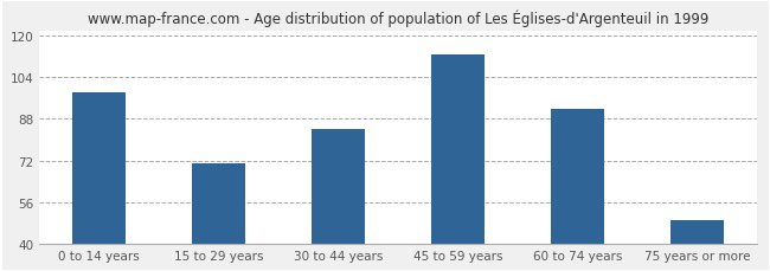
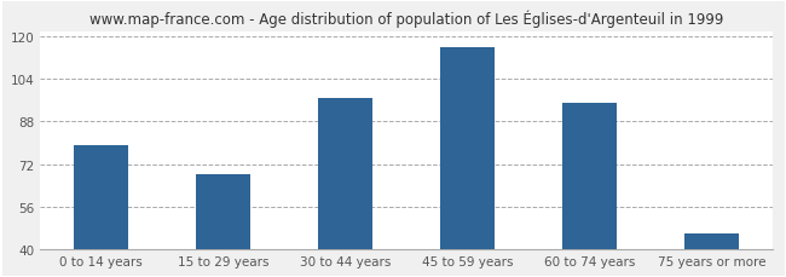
0 to 14 years: 98 -> 79
15 to 29 years: 71 -> 68
30 to 44 years: 84 -> 97
45 to 59 years: 113 -> 116
60 to 74 years: 92 -> 95
75 years or more: 49 -> 46
